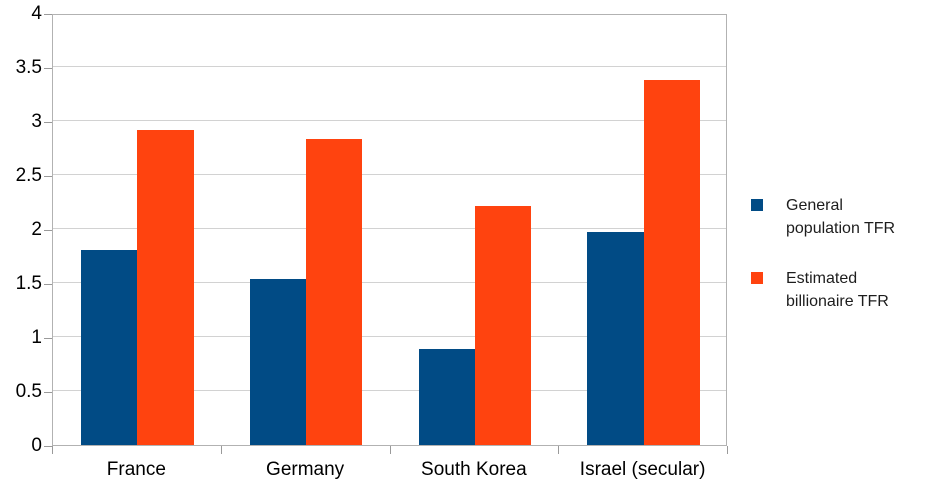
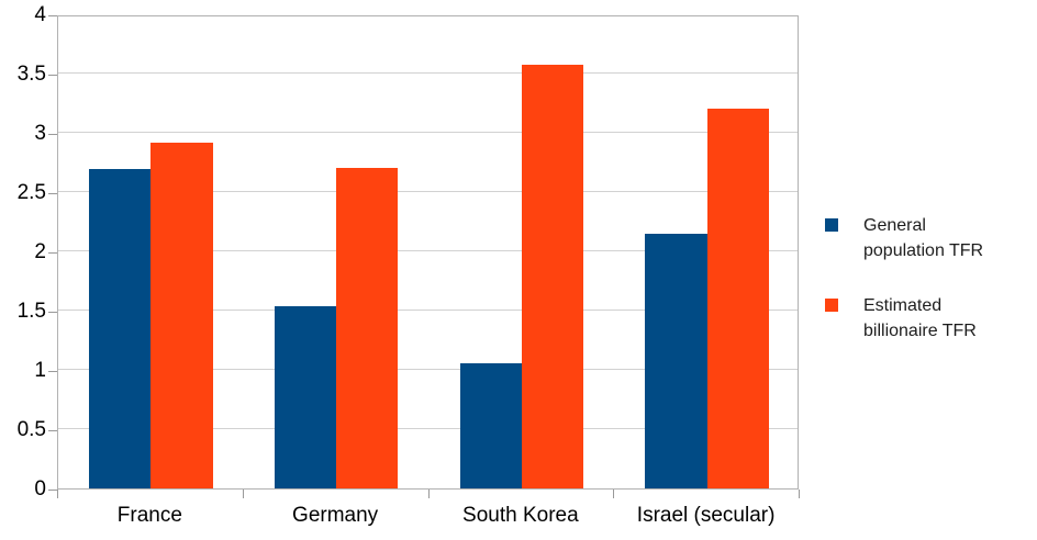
General population TFR/France: 1.81 -> 2.69
Estimated billionaire TFR/Germany: 2.83 -> 2.70
General population TFR/South Korea: 0.89 -> 1.06
Estimated billionaire TFR/South Korea: 2.21 -> 3.57
General population TFR/Israel (secular): 1.97 -> 2.15
Estimated billionaire TFR/Israel (secular): 3.38 -> 3.20
